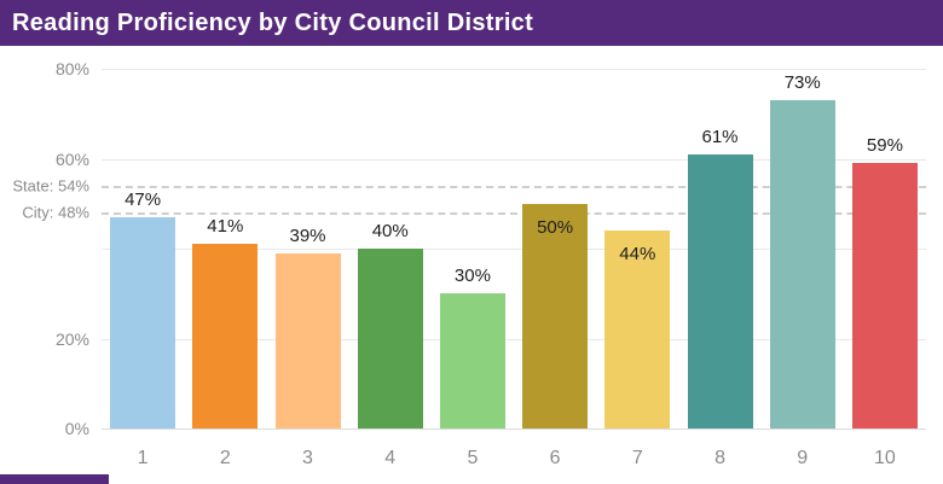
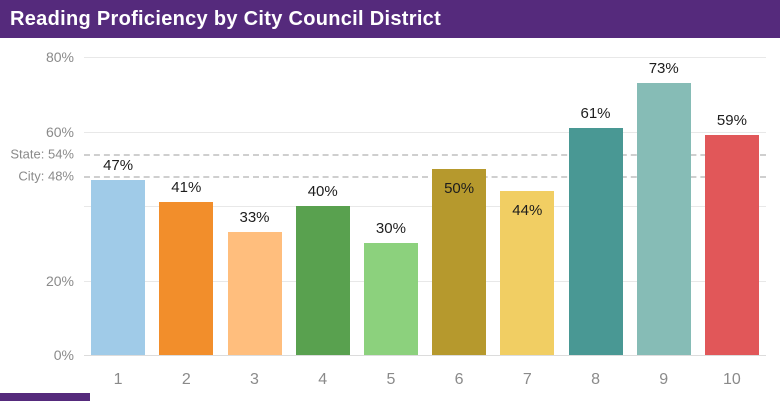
3: 39% -> 33%
